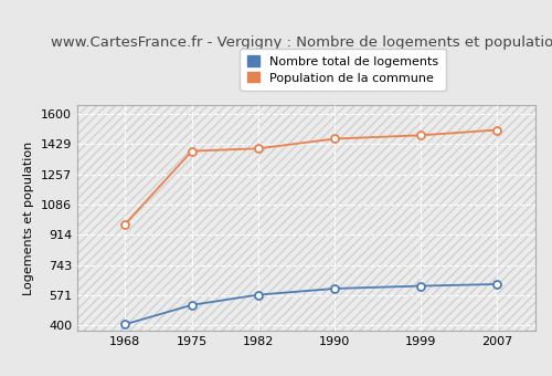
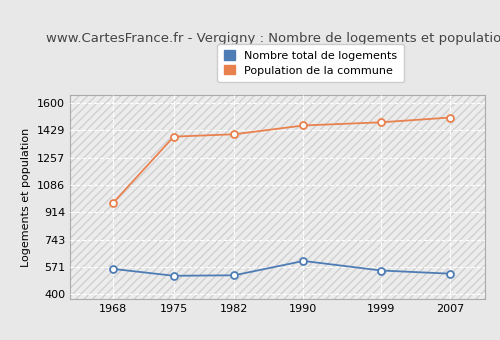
Nombre total de logements/1968: 410 -> 560
Nombre total de logements/1982: 580 -> 520
Nombre total de logements/1999: 620 -> 550
Nombre total de logements/2007: 640 -> 530
